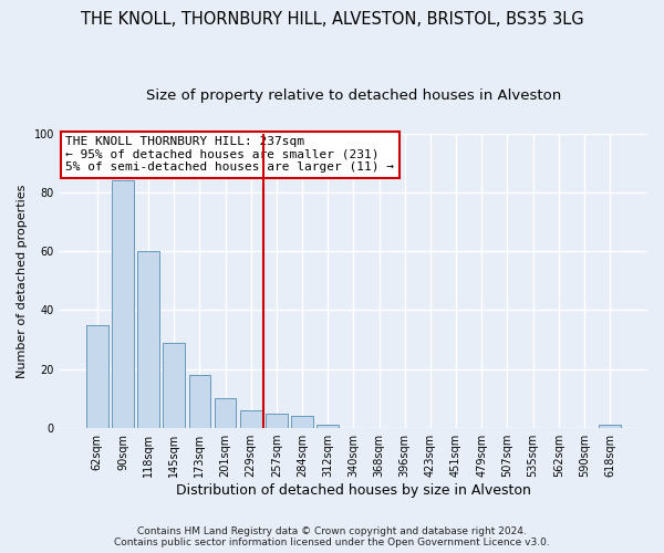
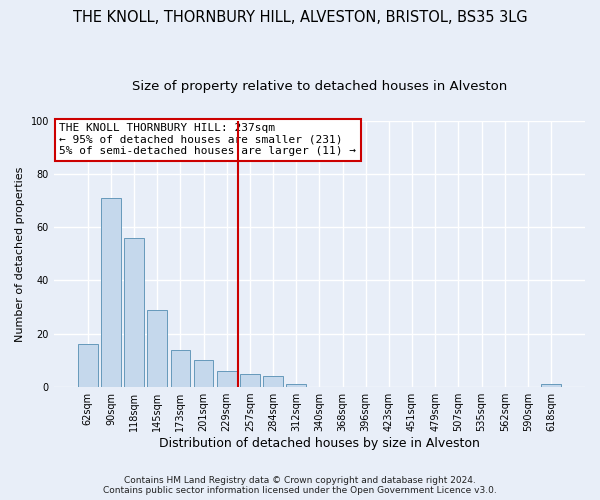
62sqm: 35 -> 16
90sqm: 84 -> 71
118sqm: 60 -> 56
173sqm: 18 -> 14
